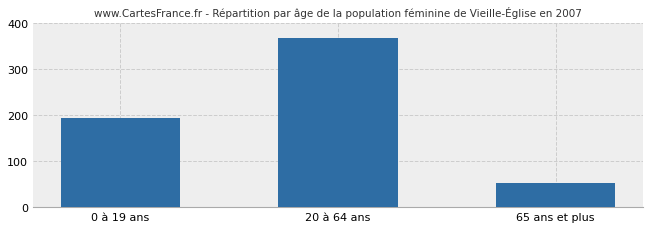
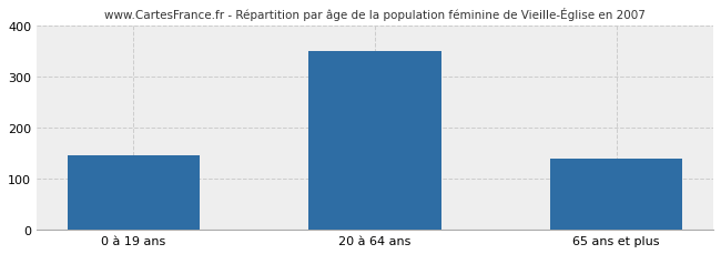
0 à 19 ans: 194 -> 145
20 à 64 ans: 367 -> 350
65 ans et plus: 52 -> 140
